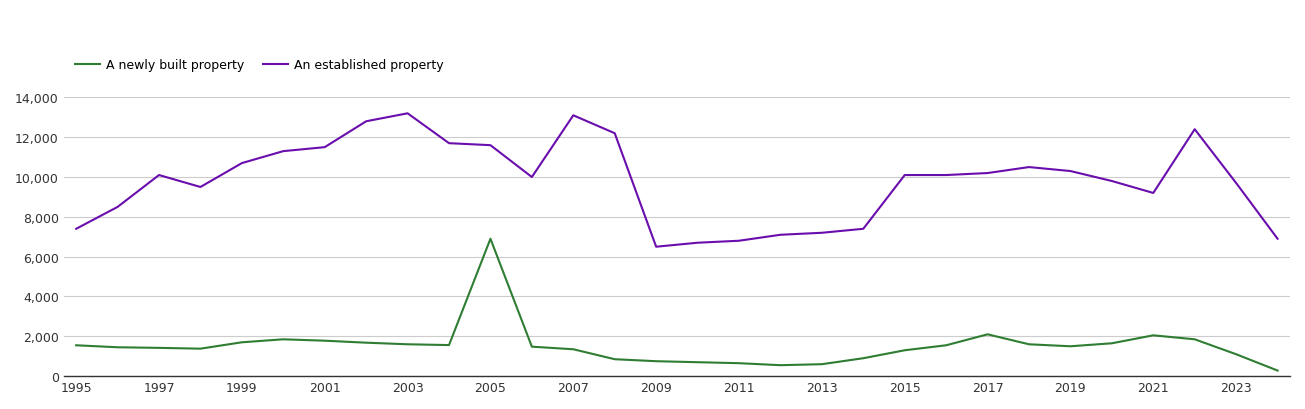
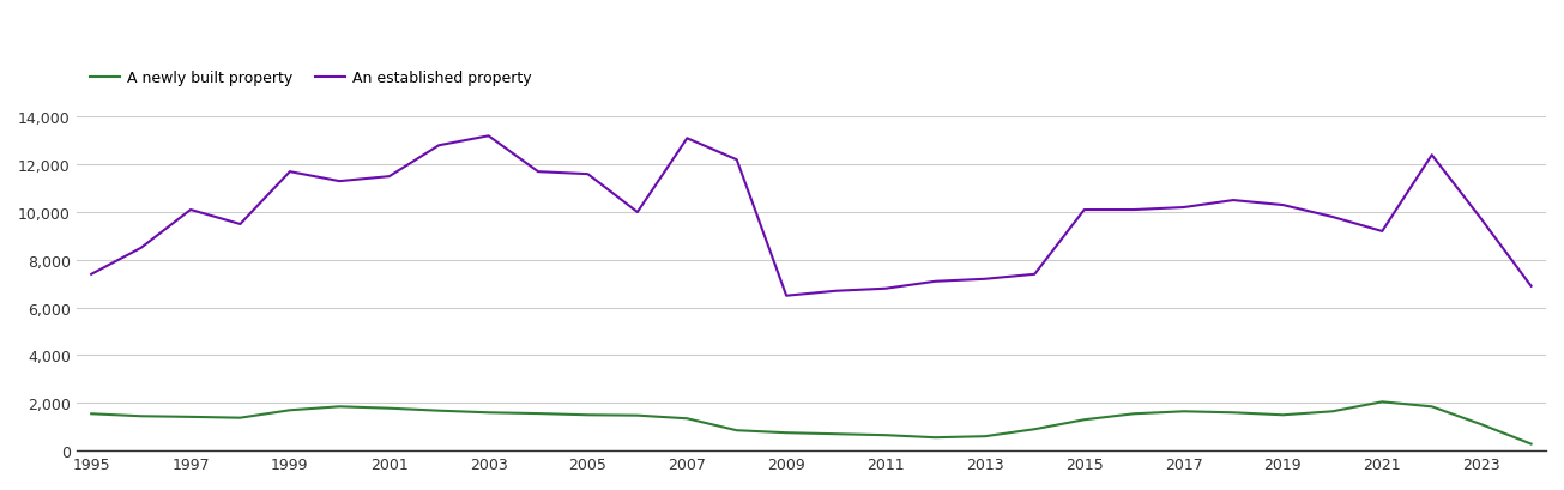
An established property/1999: 10,700 -> 11,700
A newly built property/2005: 6,900 -> 1,500
A newly built property/2017: 2,100 -> 1,600
